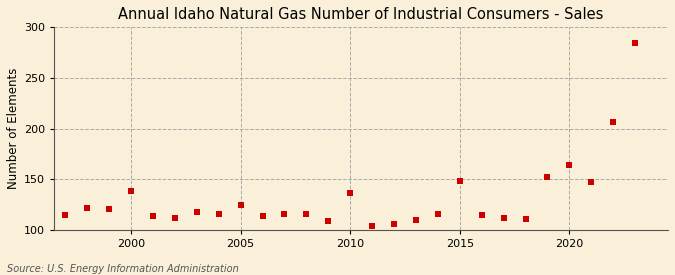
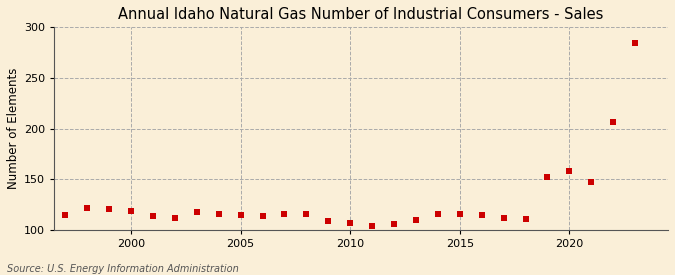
2000: 138 -> 119
2005: 124 -> 115
2010: 136 -> 107
2015: 148 -> 116
2020: 164 -> 158
